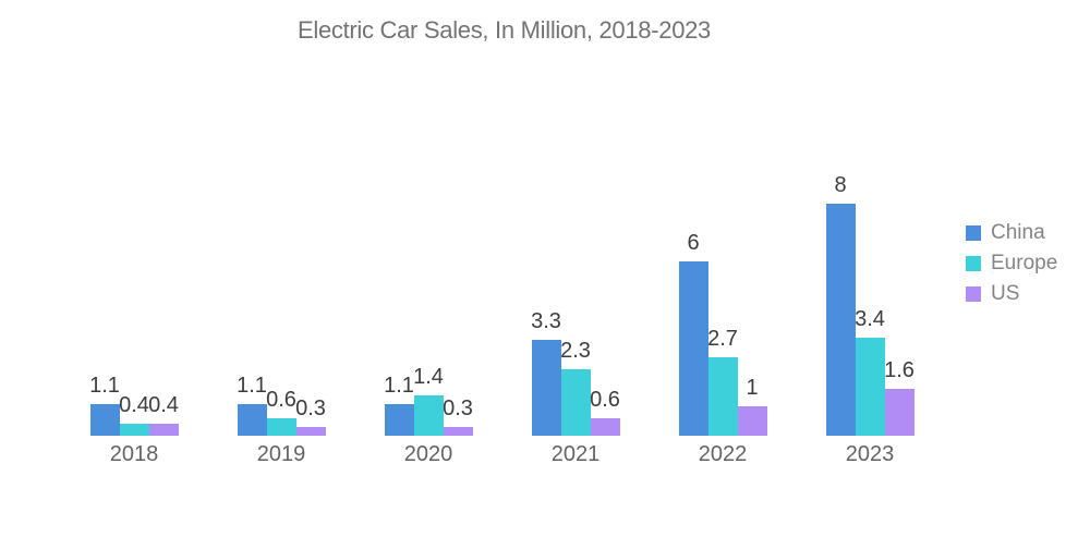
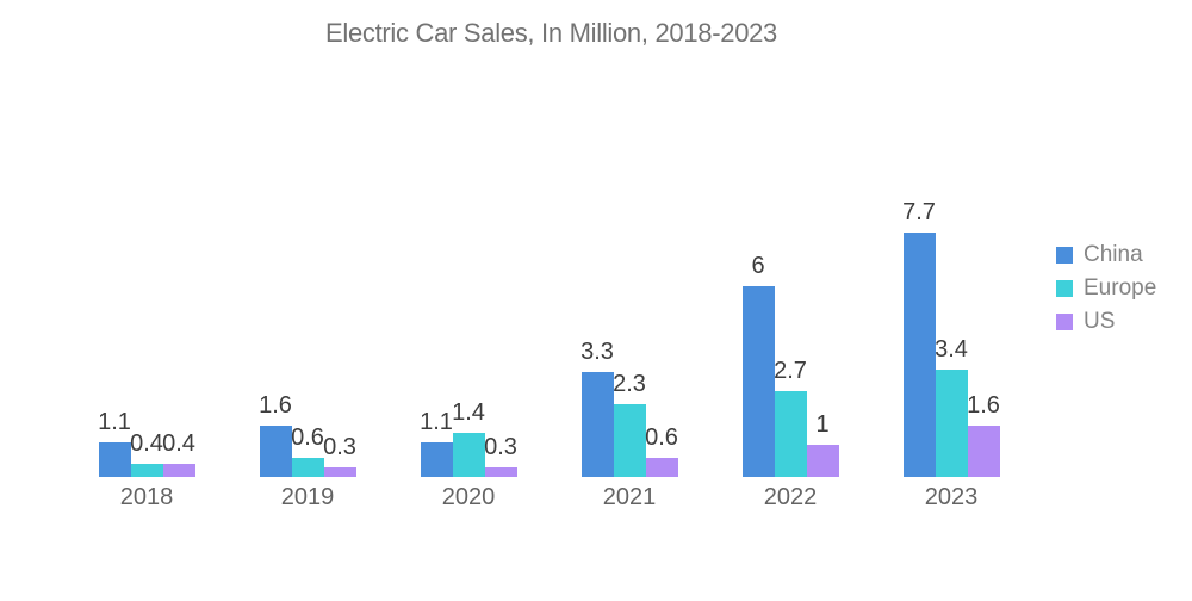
China/2019: 1.1 -> 1.6
China/2023: 8 -> 7.7
